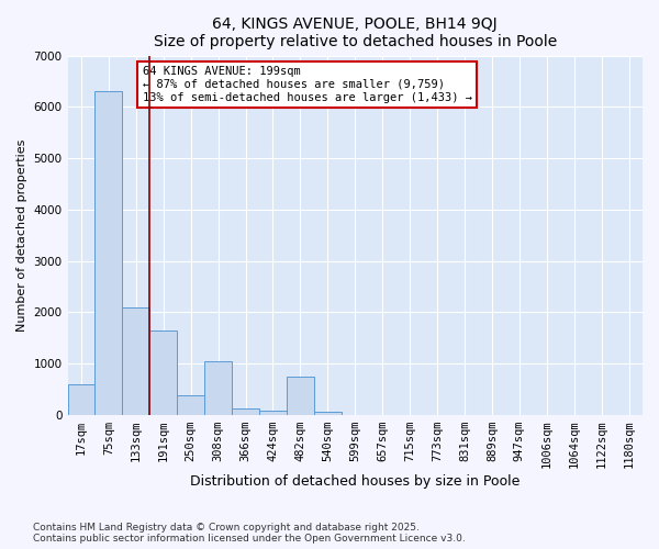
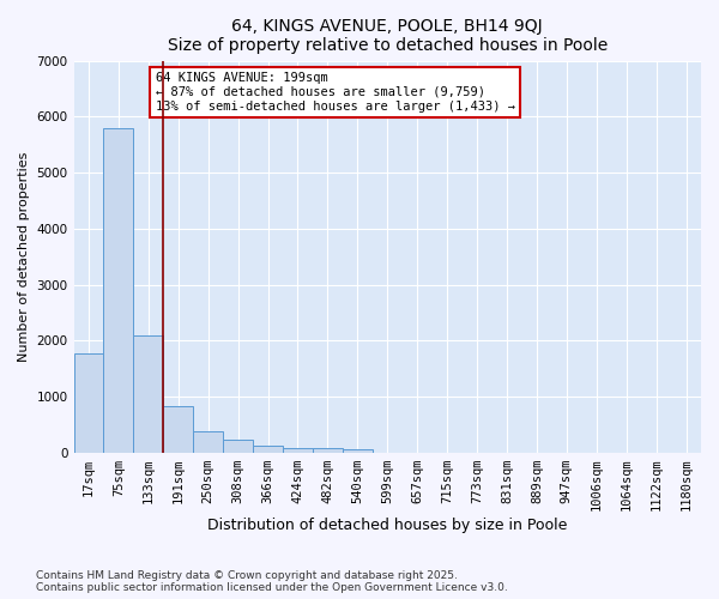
17sqm: 600 -> 1780
75sqm: 6300 -> 5800
191sqm: 1650 -> 830
308sqm: 1050 -> 230
482sqm: 750 -> 80
